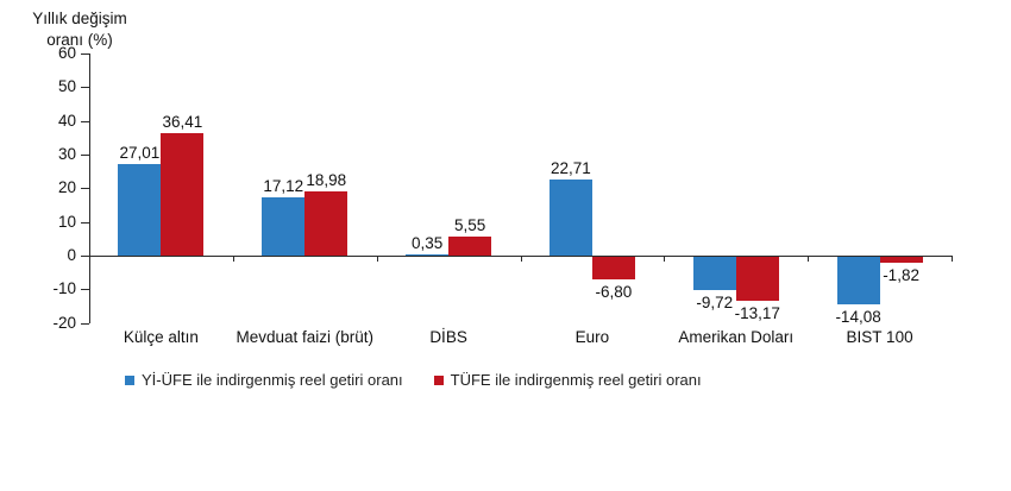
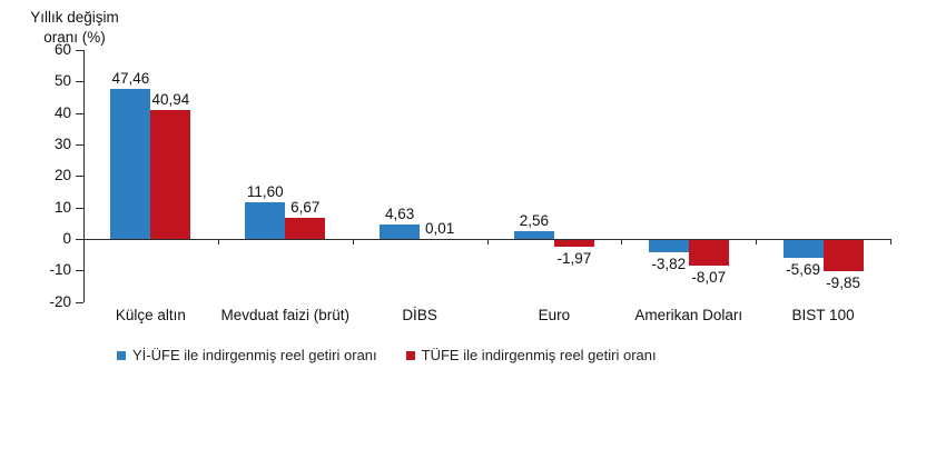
Yİ-ÜFE ile indirgenmiş reel getiri oranı/Külçe altın: 27,01 -> 47,46
TÜFE ile indirgenmiş reel getiri oranı/Külçe altın: 36,41 -> 40,94
Yİ-ÜFE ile indirgenmiş reel getiri oranı/Mevduat faizi (brüt): 17,12 -> 11,60
TÜFE ile indirgenmiş reel getiri oranı/Mevduat faizi (brüt): 18,98 -> 6,67
Yİ-ÜFE ile indirgenmiş reel getiri oranı/DİBS: 0,35 -> 4,63
TÜFE ile indirgenmiş reel getiri oranı/DİBS: 5,55 -> 0,01
Yİ-ÜFE ile indirgenmiş reel getiri oranı/Euro: 22,71 -> 2,56
TÜFE ile indirgenmiş reel getiri oranı/Euro: -6,80 -> -1,97
Yİ-ÜFE ile indirgenmiş reel getiri oranı/Amerikan Doları: -9,72 -> -3,82
TÜFE ile indirgenmiş reel getiri oranı/Amerikan Doları: -13,17 -> -8,07
Yİ-ÜFE ile indirgenmiş reel getiri oranı/BIST 100: -14,08 -> -5,69
TÜFE ile indirgenmiş reel getiri oranı/BIST 100: -1,82 -> -9,85
